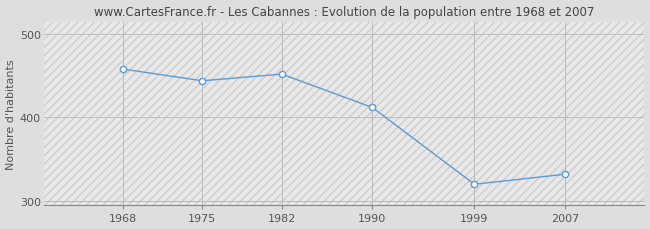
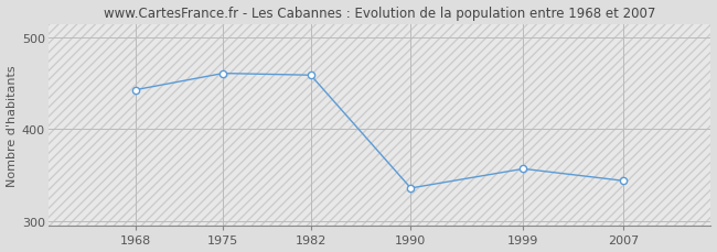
1968: 458 -> 443
1975: 444 -> 461
1982: 452 -> 459
1990: 412 -> 336
1999: 320 -> 357
2007: 332 -> 344
